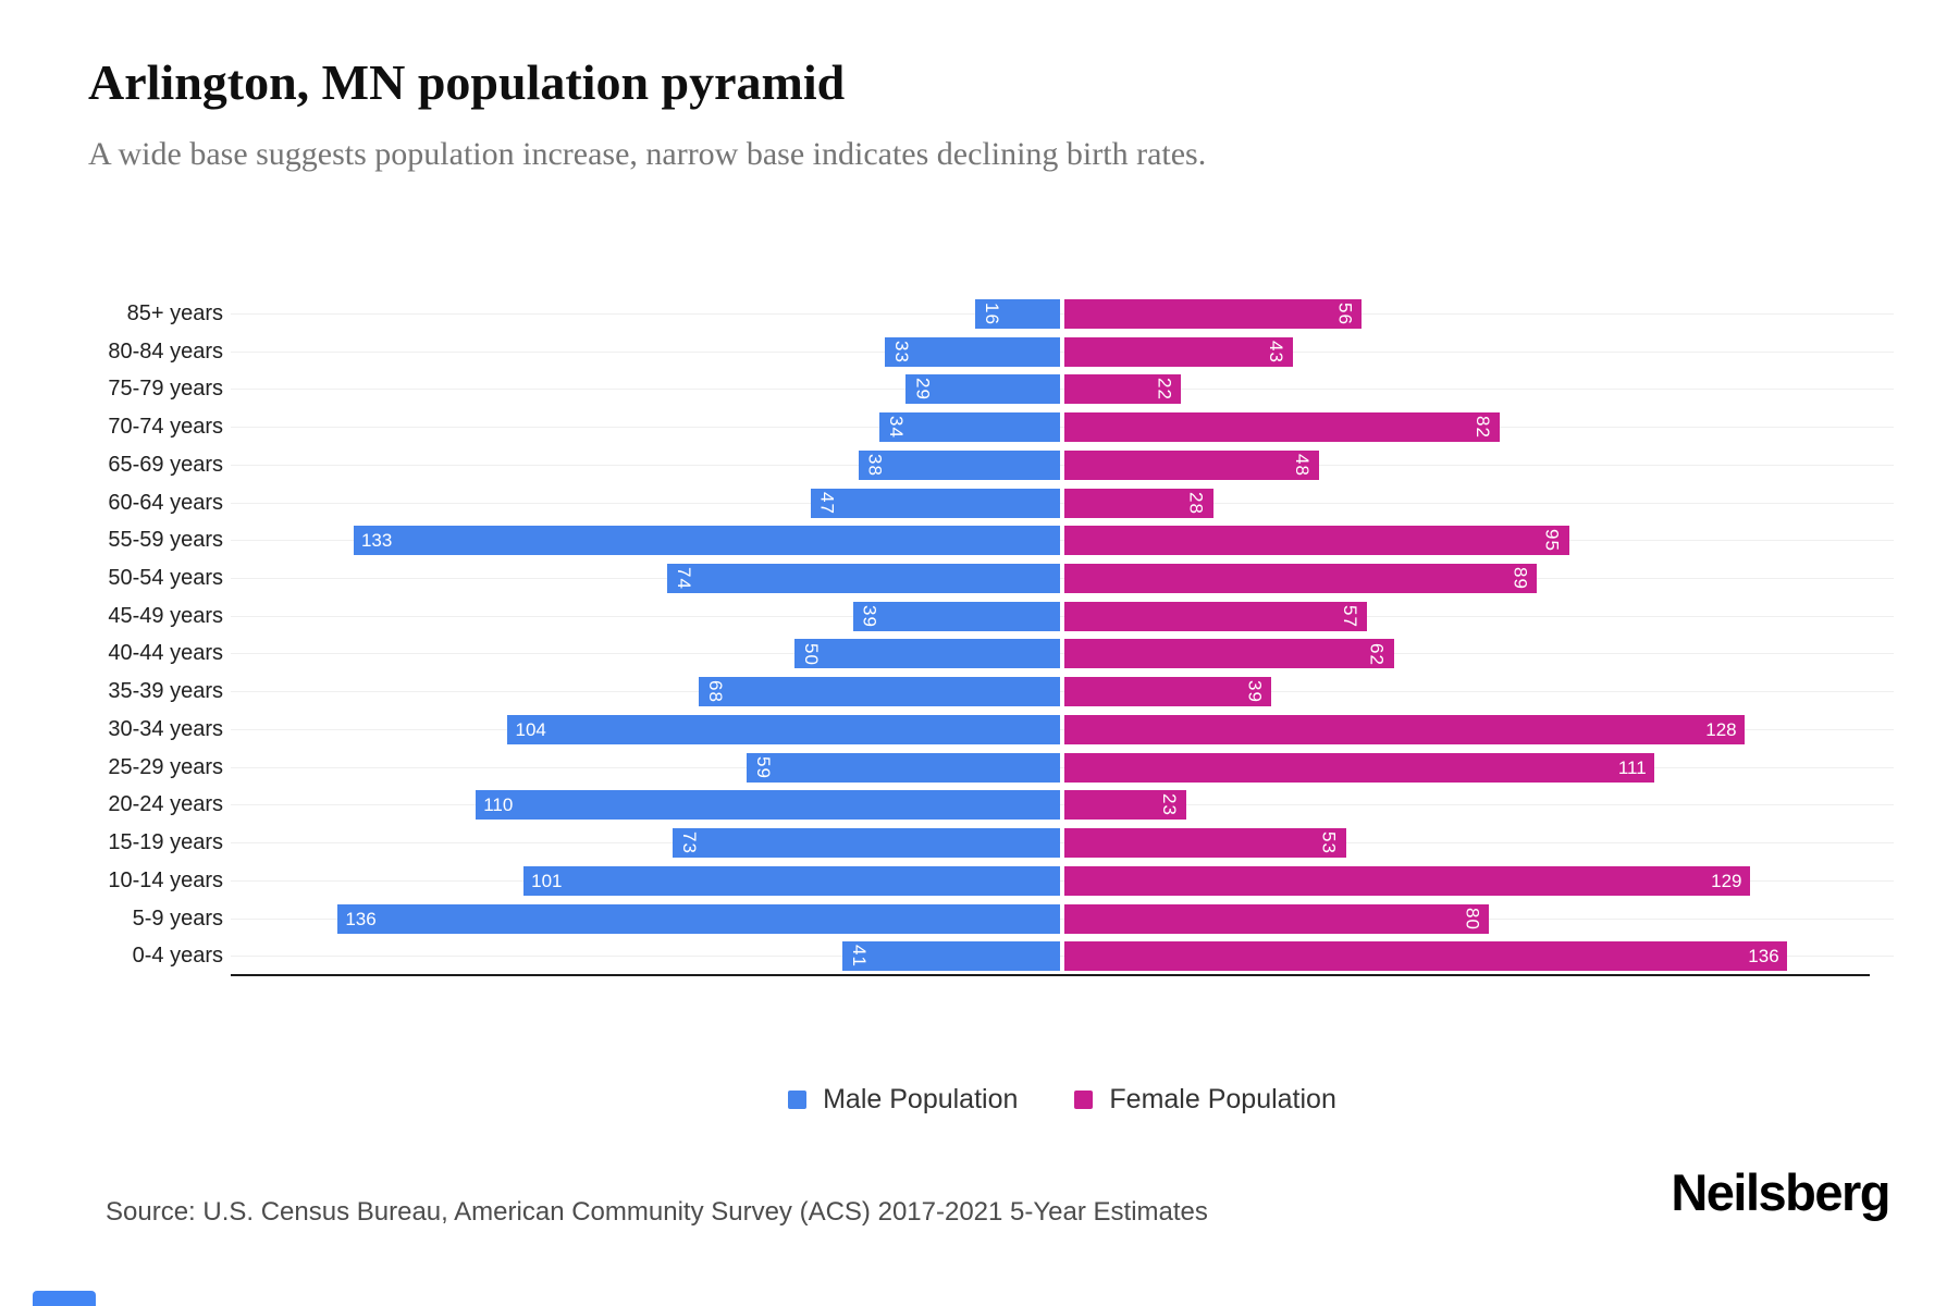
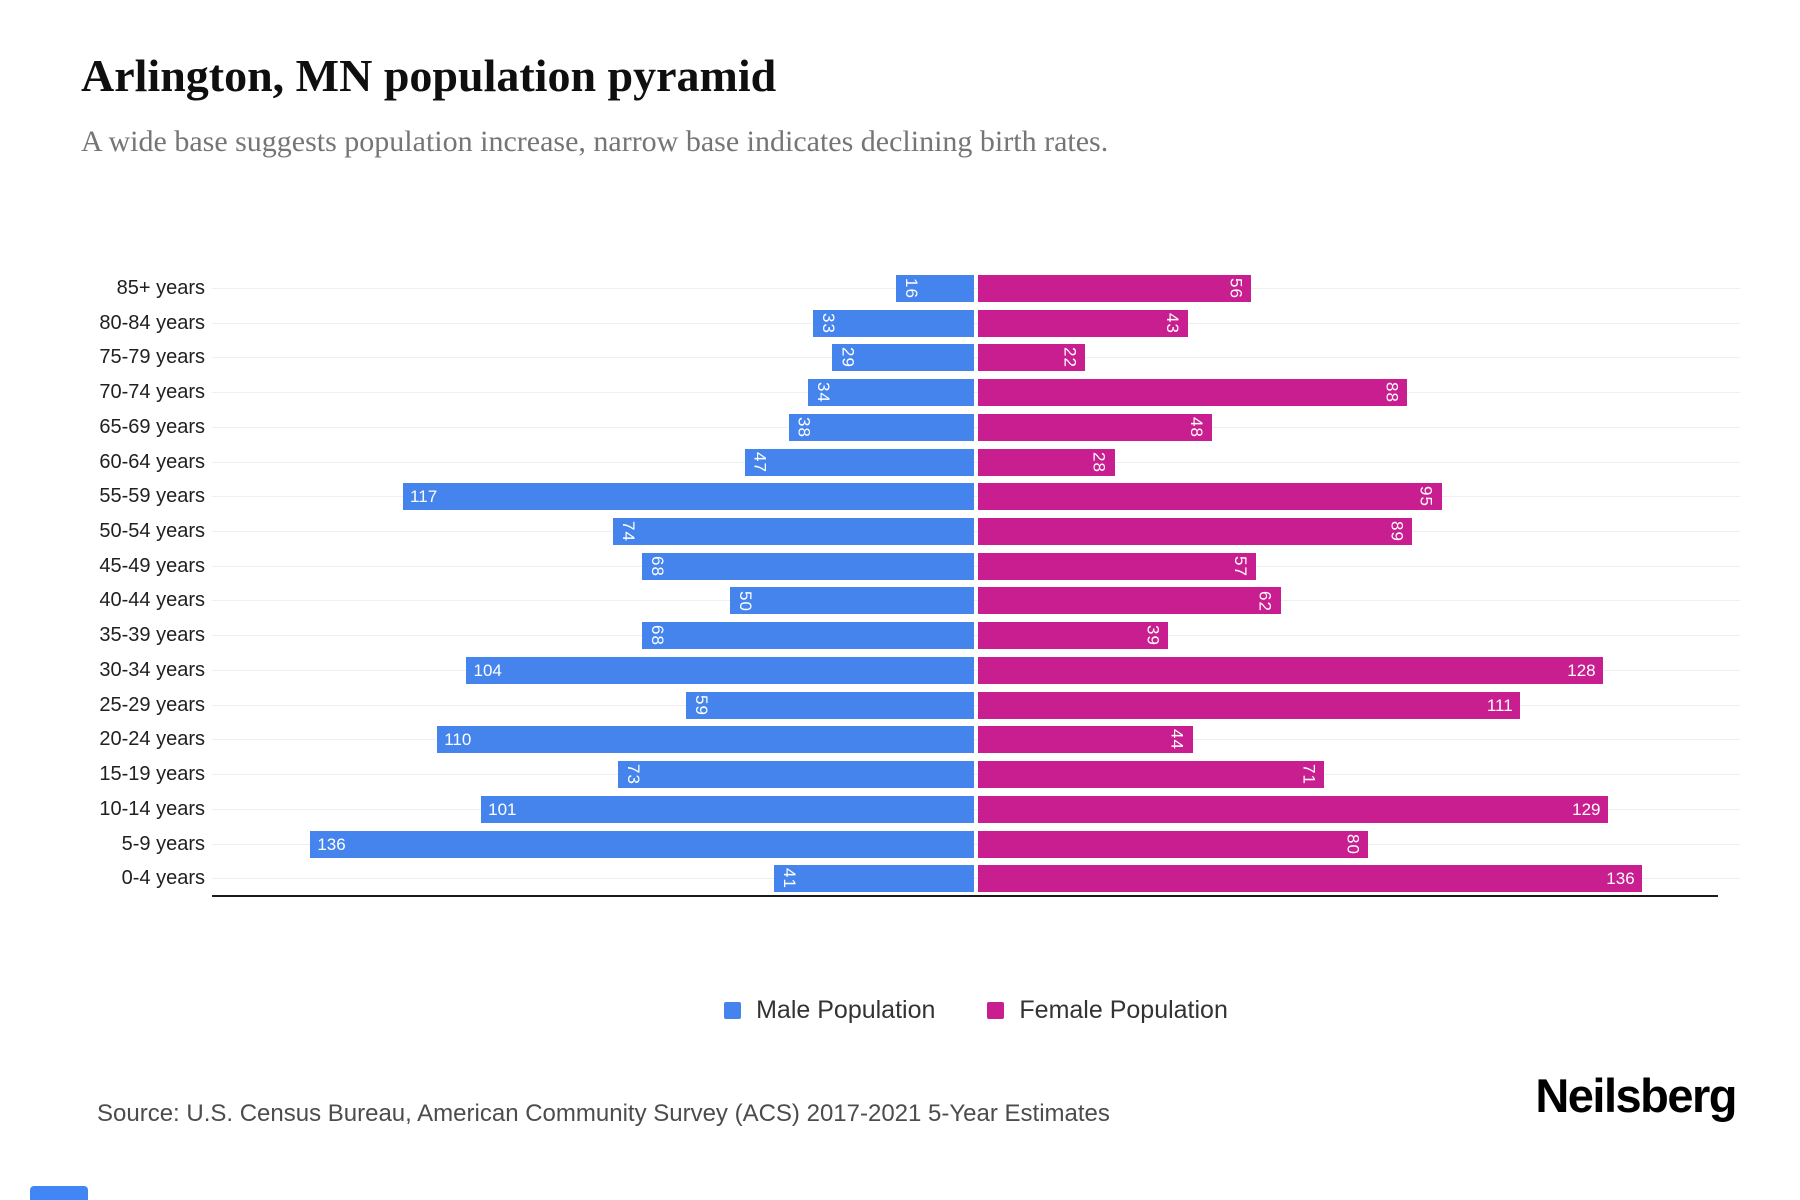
Female Population/70-74 years: 82 -> 88
Male Population/55-59 years: 133 -> 117
Male Population/45-49 years: 39 -> 68
Female Population/20-24 years: 23 -> 44
Female Population/15-19 years: 53 -> 71
